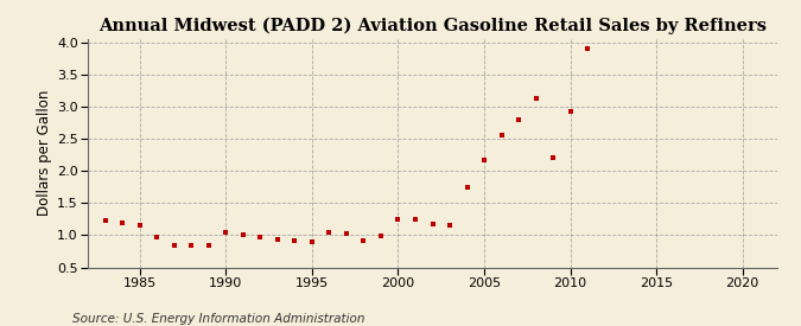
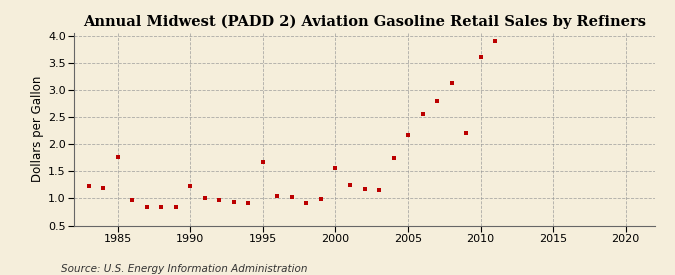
1985: 1.15 -> 1.76
1990: 1.05 -> 1.22
1995: 0.90 -> 1.68
2000: 1.25 -> 1.56
2010: 2.93 -> 3.60
